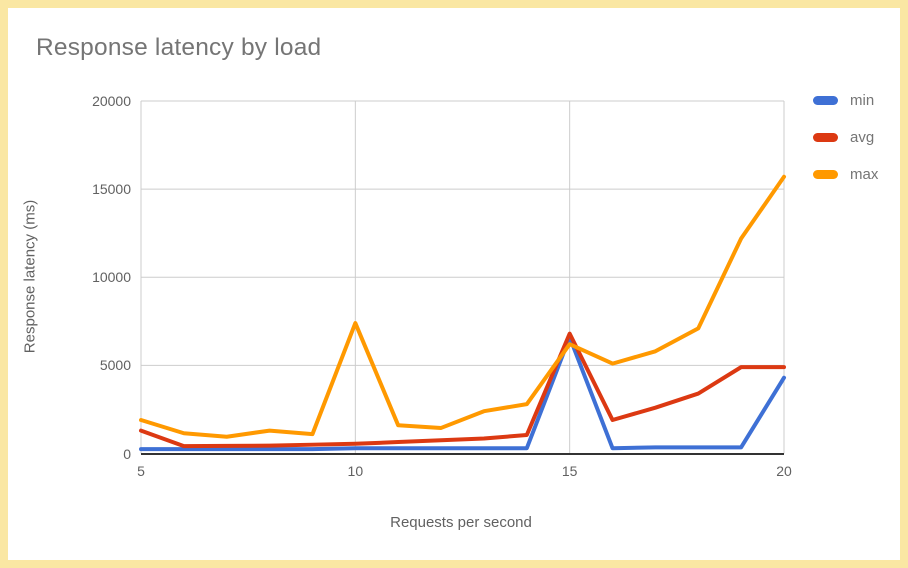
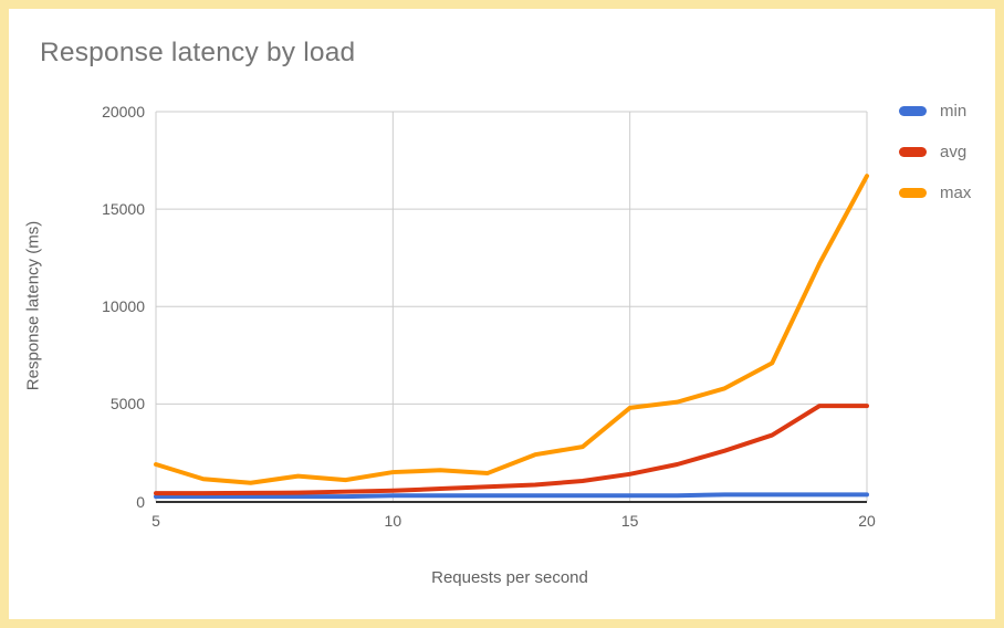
avg/5: 1300 -> 400
max/10: 7400 -> 1500
min/15: 6600 -> 300
avg/15: 6800 -> 1400
max/15: 6200 -> 4800
min/20: 4300 -> 400
max/20: 15700 -> 16700
